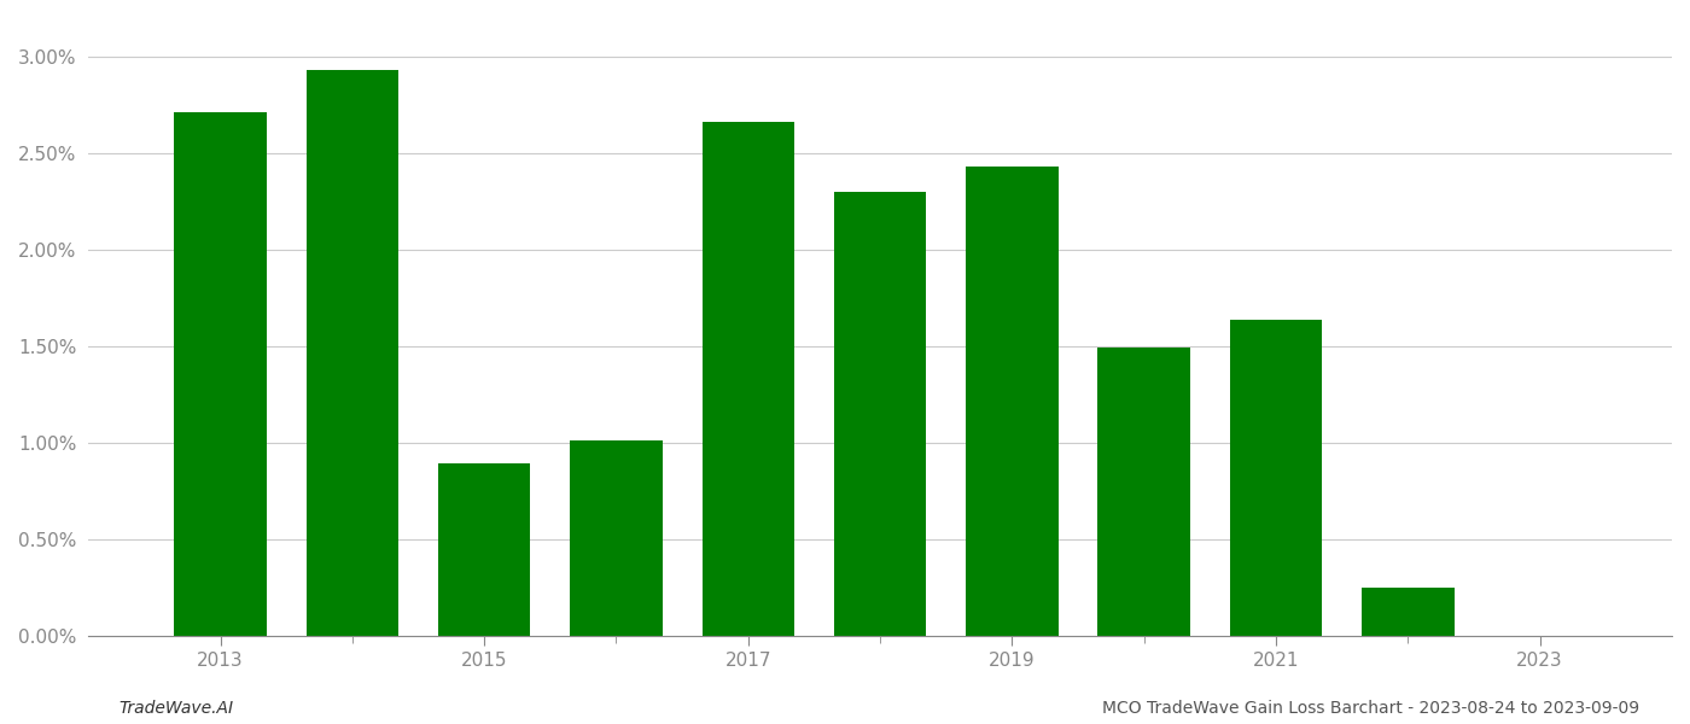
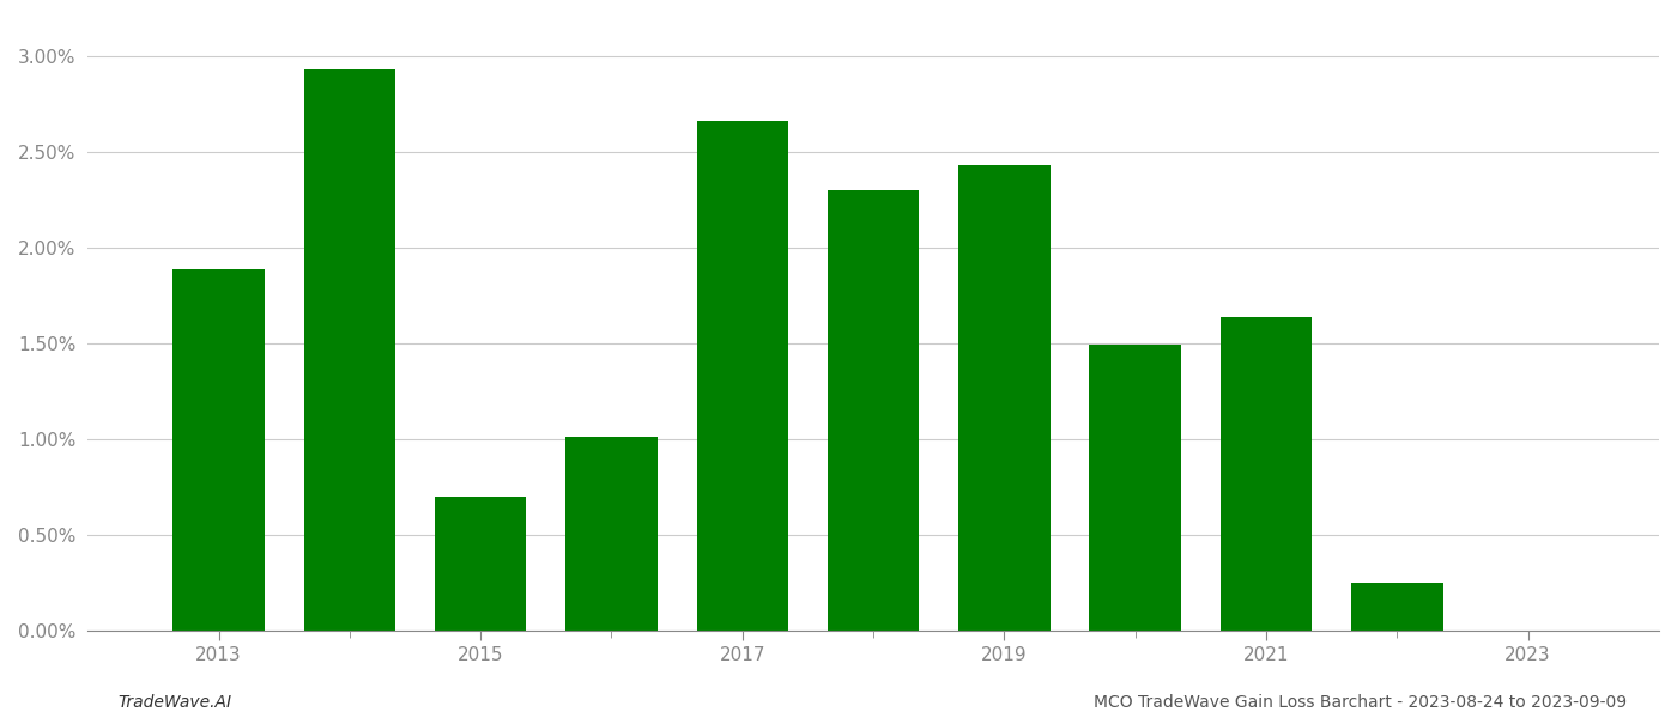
2013: 2.71% -> 1.89%
2015: 0.89% -> 0.70%
